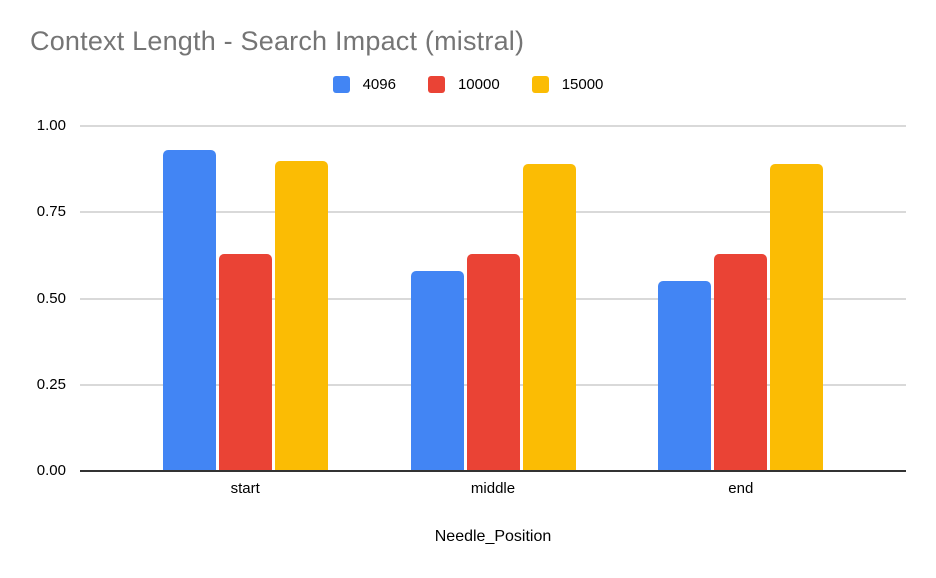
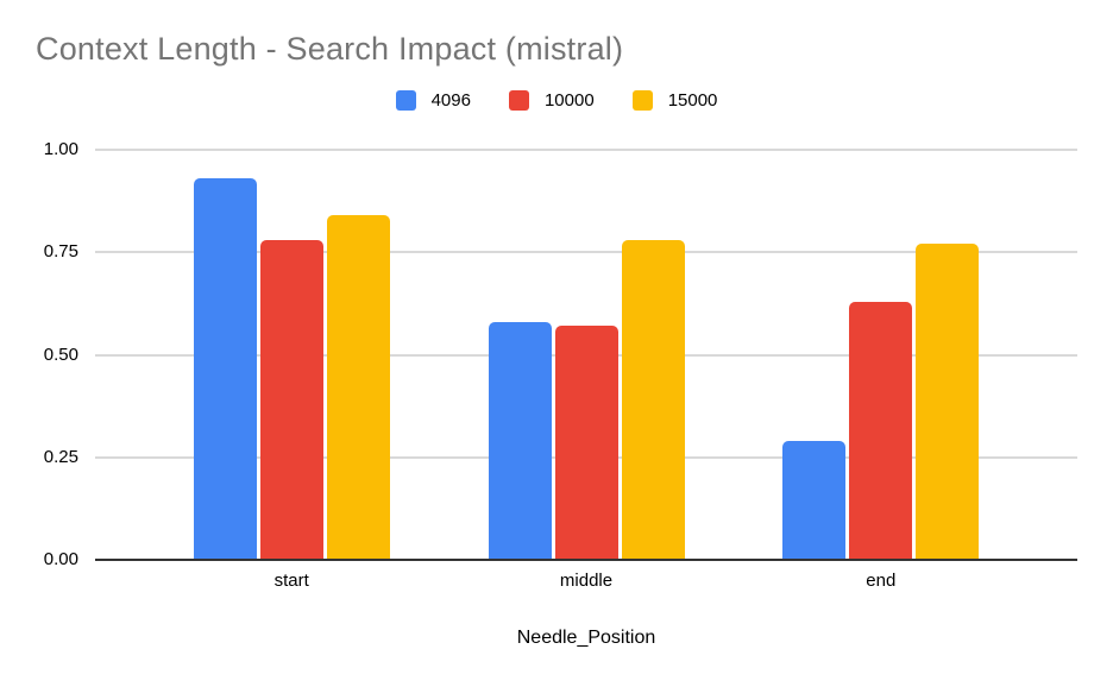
10000/start: 0.63 -> 0.78
15000/start: 0.90 -> 0.84
10000/middle: 0.63 -> 0.57
15000/middle: 0.89 -> 0.78
4096/end: 0.55 -> 0.29
15000/end: 0.89 -> 0.77
